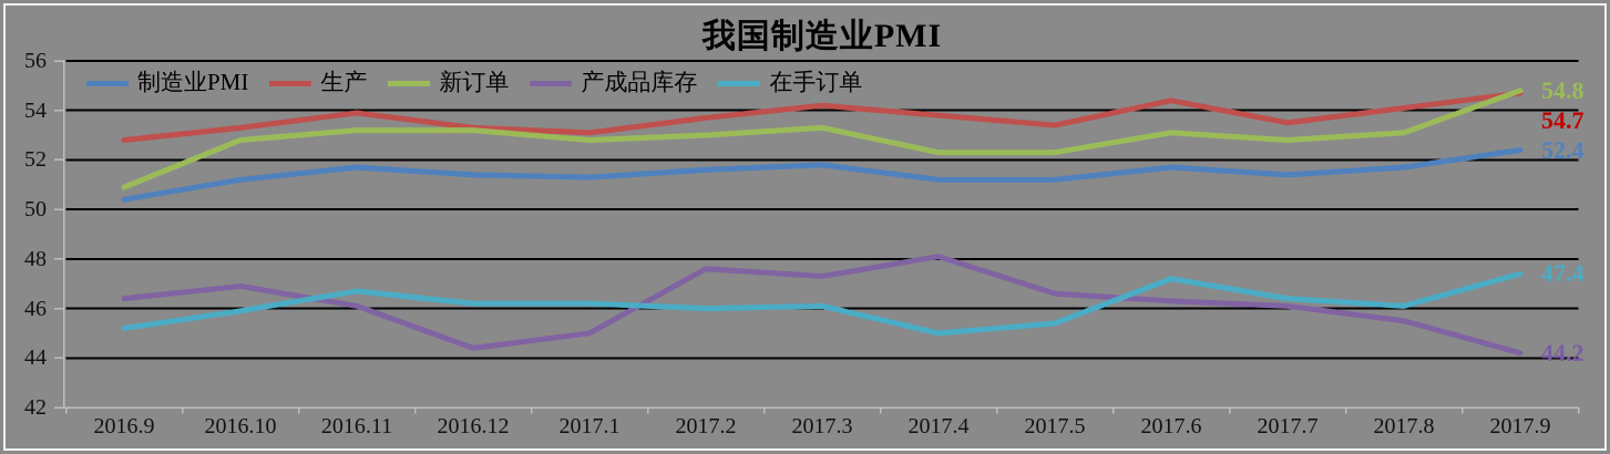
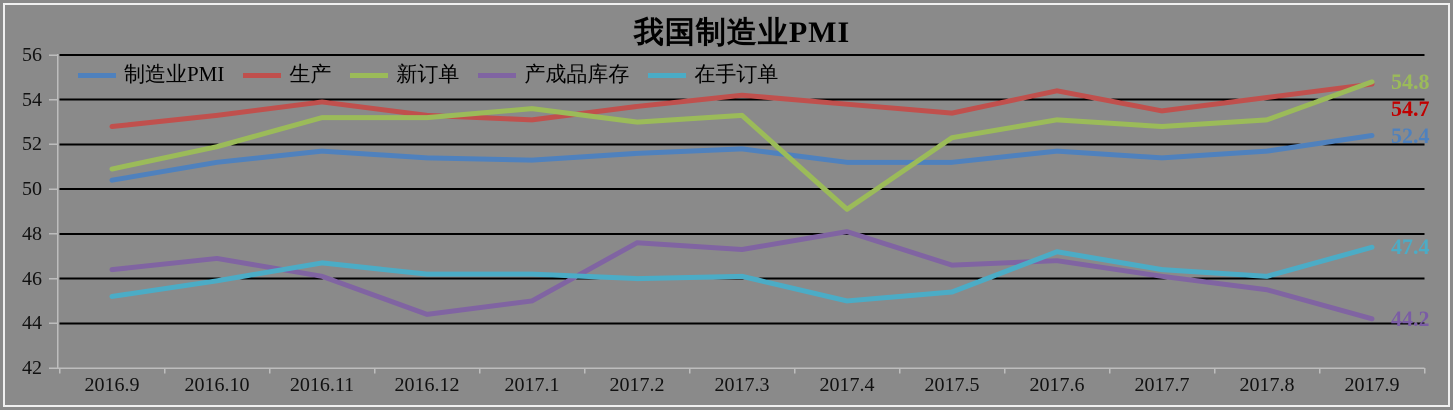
新订单/2016.10: 52.8 -> 51.9
新订单/2017.1: 52.8 -> 53.6
新订单/2017.4: 52.3 -> 49.1
产成品库存/2017.6: 46.3 -> 46.8
